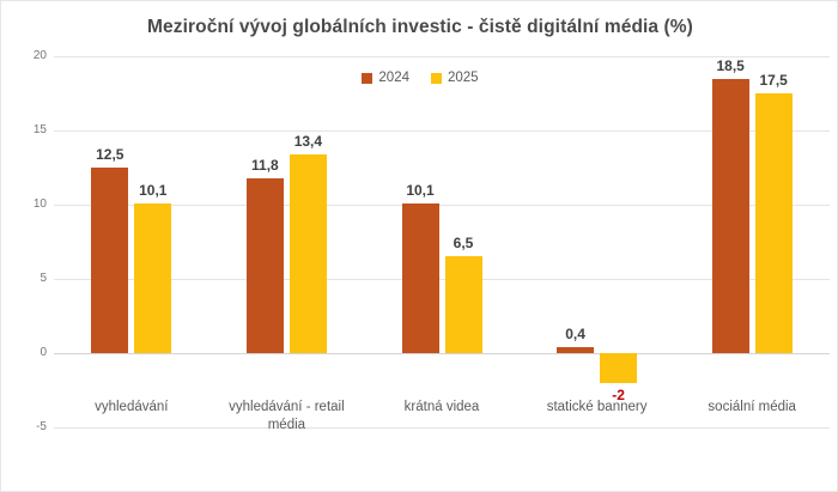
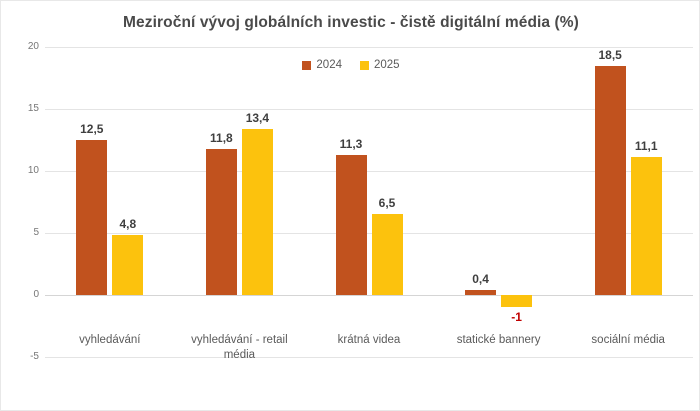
2025/vyhledávání: 10,1 -> 4,8
2024/krátná videa: 10,1 -> 11,3
2025/statické bannery: -2 -> -1
2025/sociální média: 17,5 -> 11,1
